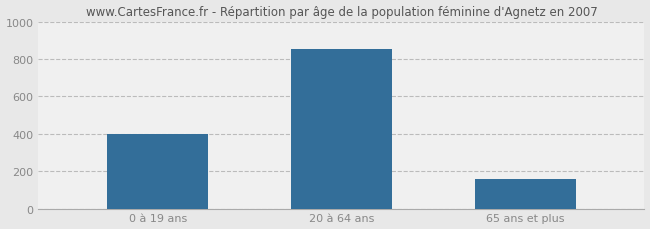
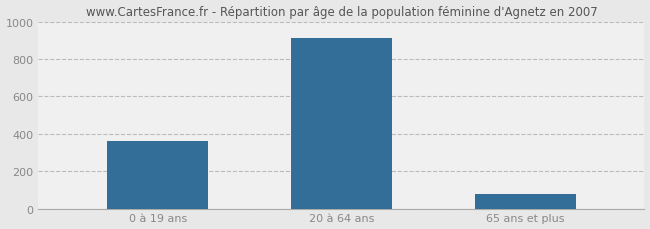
0 à 19 ans: 400 -> 360
20 à 64 ans: 860 -> 910
65 ans et plus: 160 -> 80
